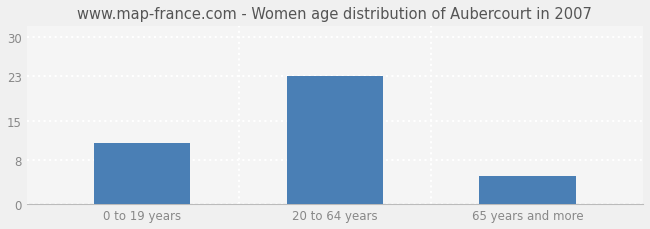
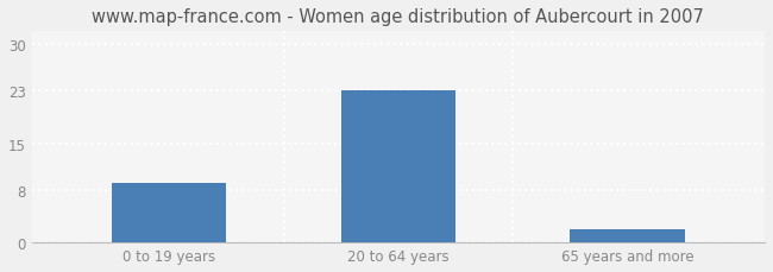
0 to 19 years: 11 -> 9
65 years and more: 5 -> 2
